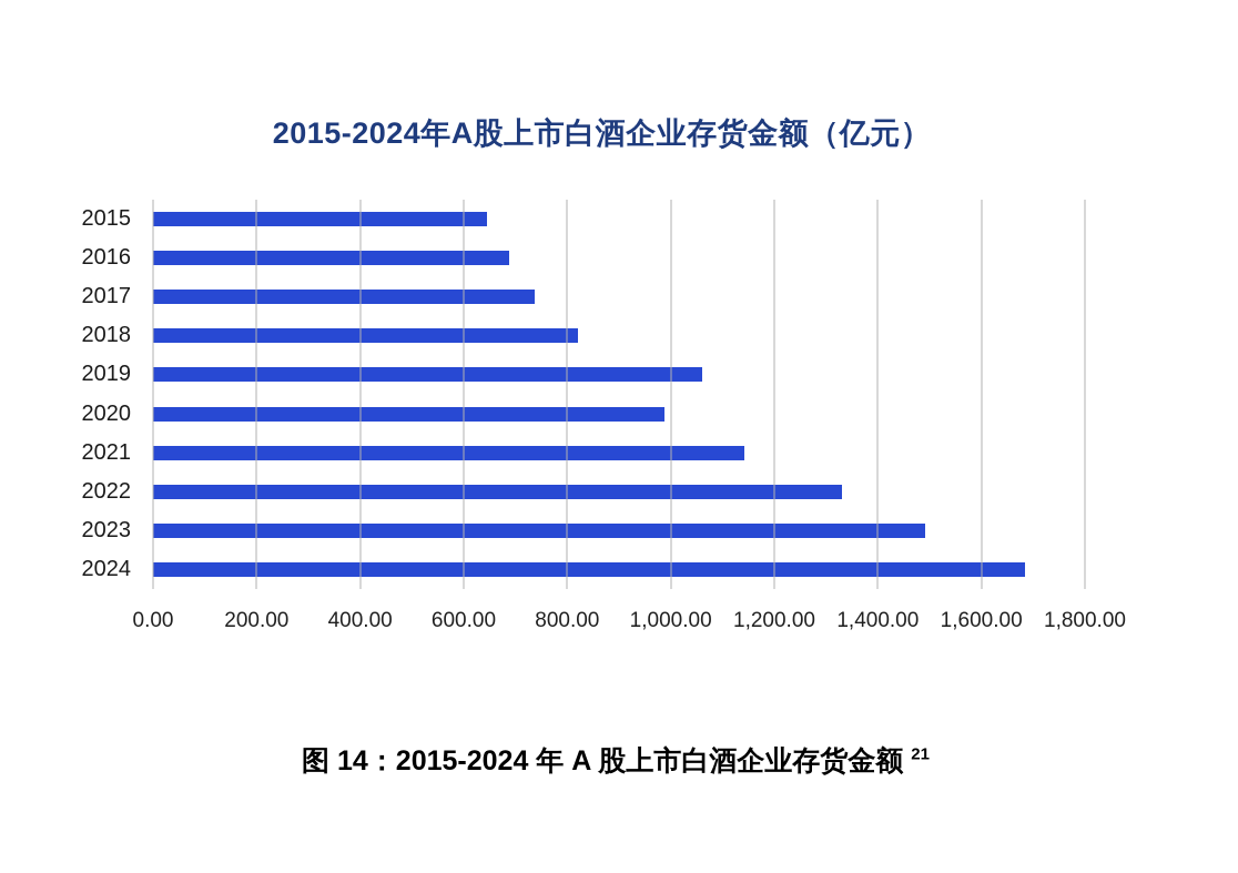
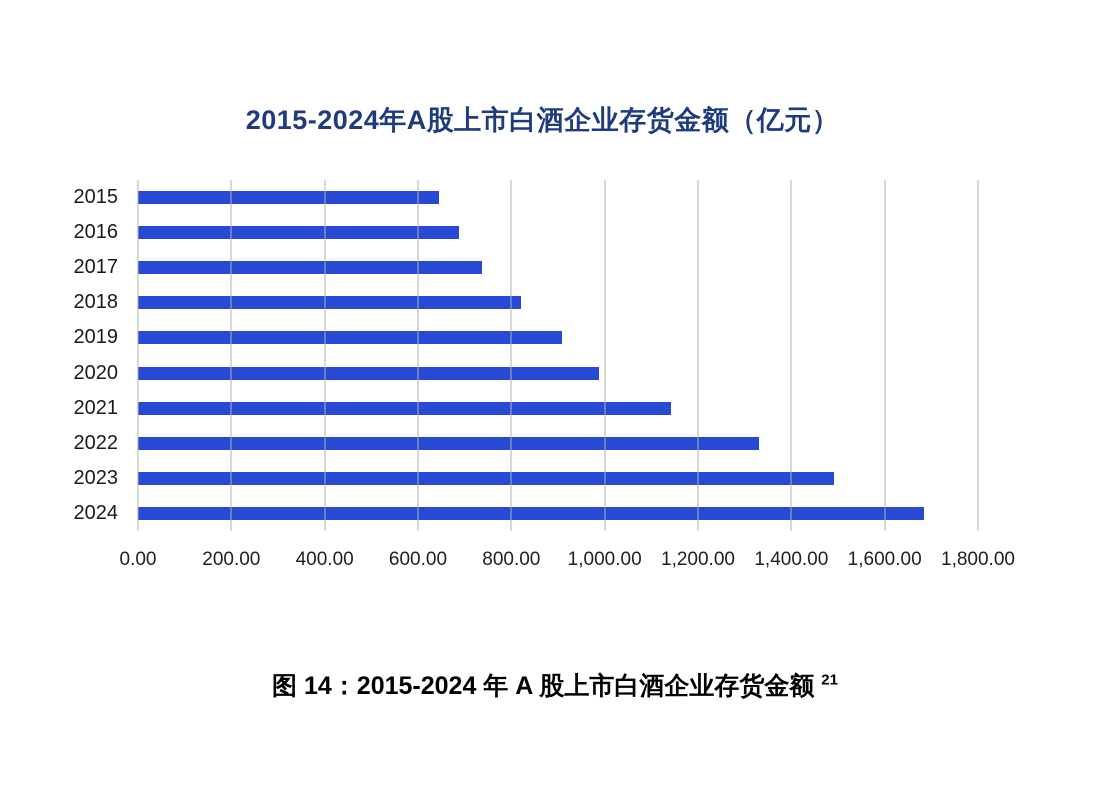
2019: 1060 -> 910
